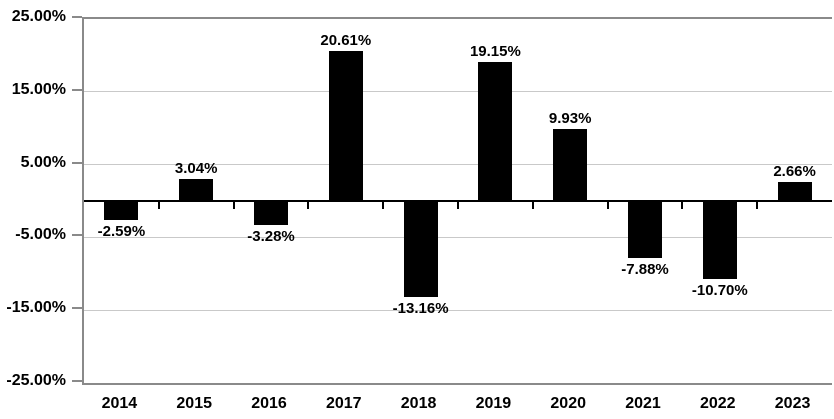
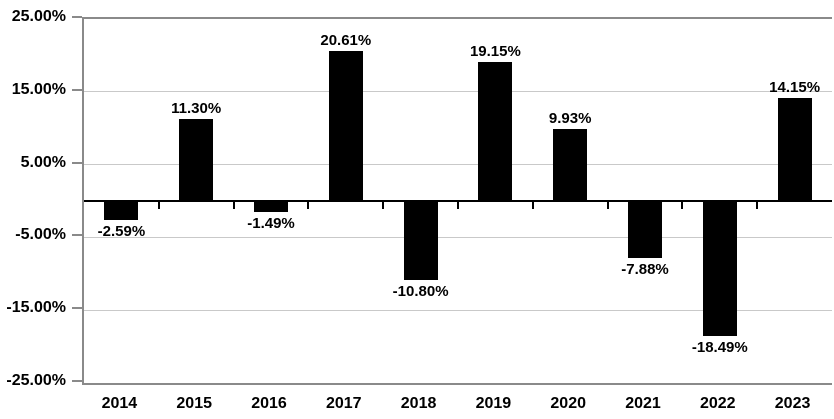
2015: 3.04% -> 11.30%
2016: -3.28% -> -1.49%
2018: -13.16% -> -10.80%
2022: -10.70% -> -18.49%
2023: 2.66% -> 14.15%
